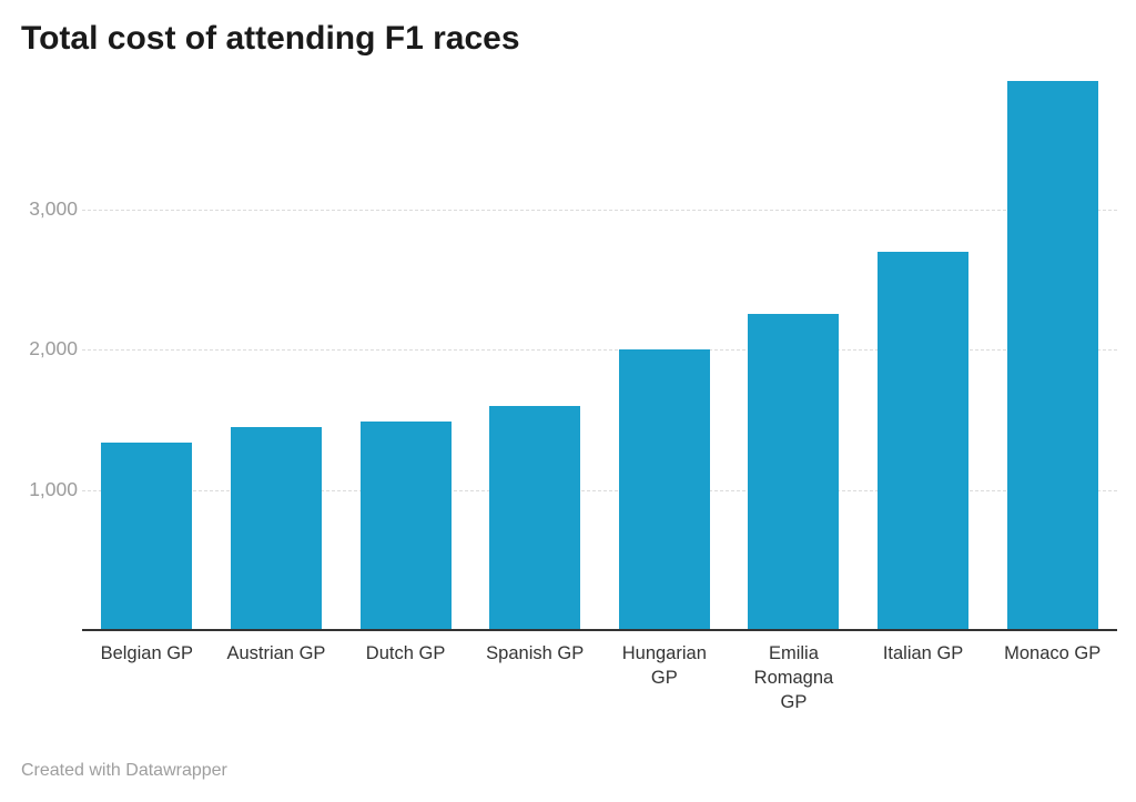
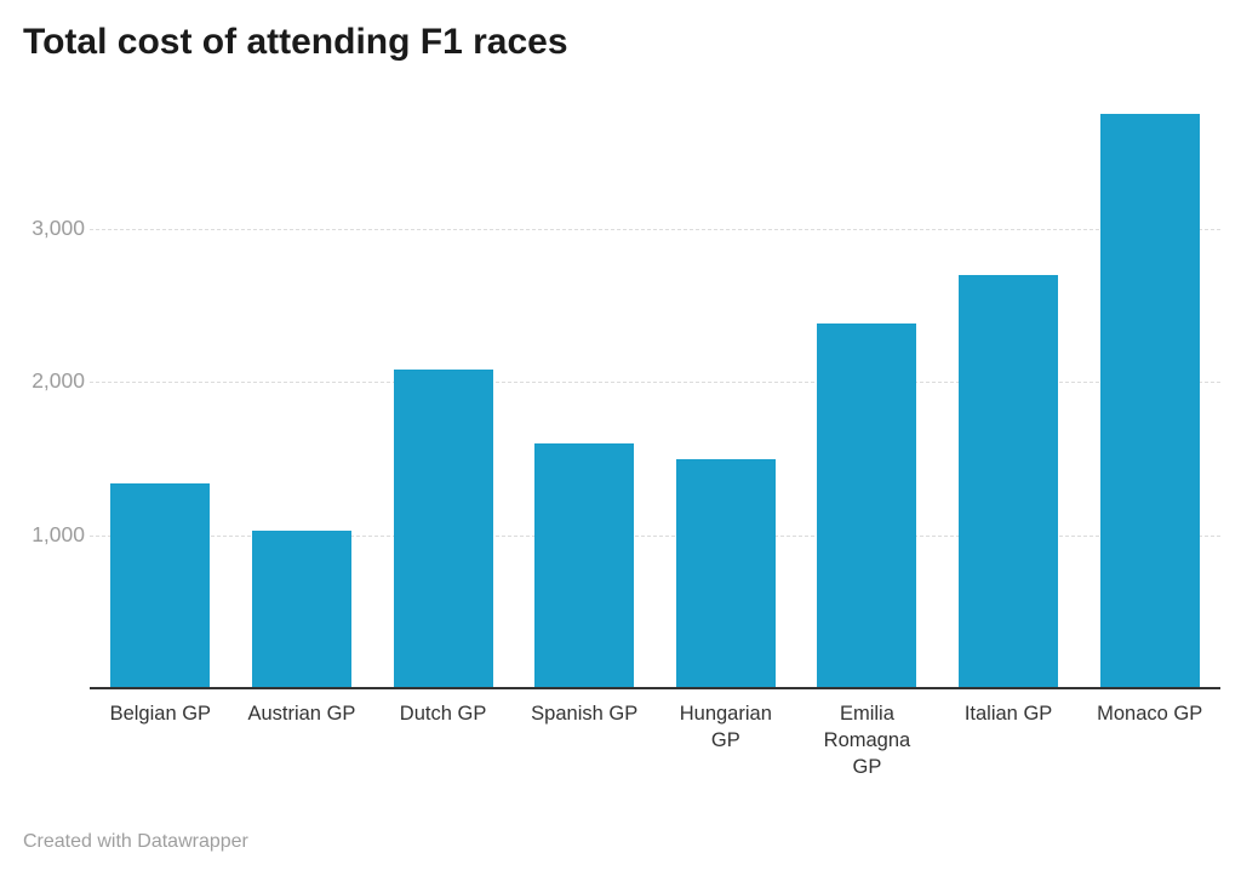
Austrian GP: 1450 -> 1030
Dutch GP: 1490 -> 2080
Hungarian GP: 2000 -> 1500
Emilia Romagna GP: 2260 -> 2380
Monaco GP: 3920 -> 3750
